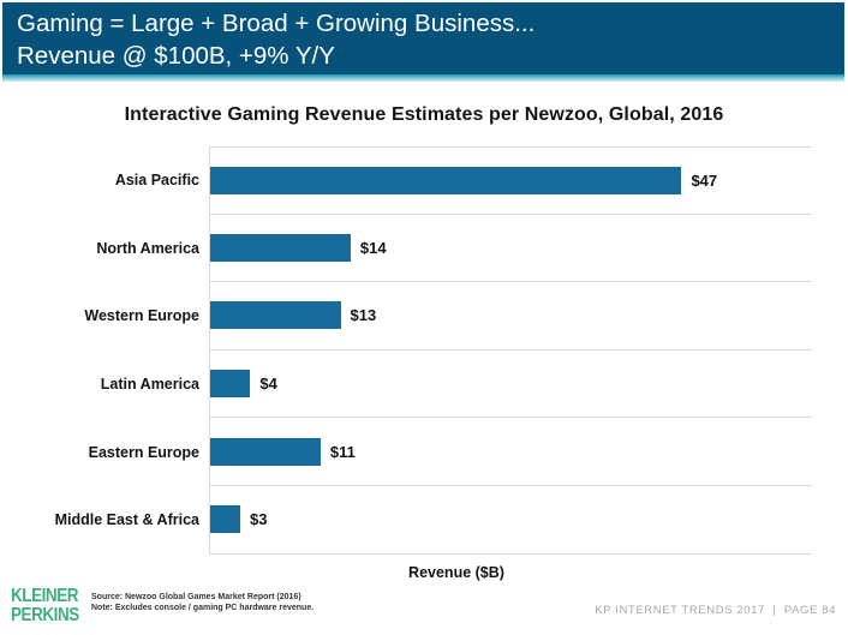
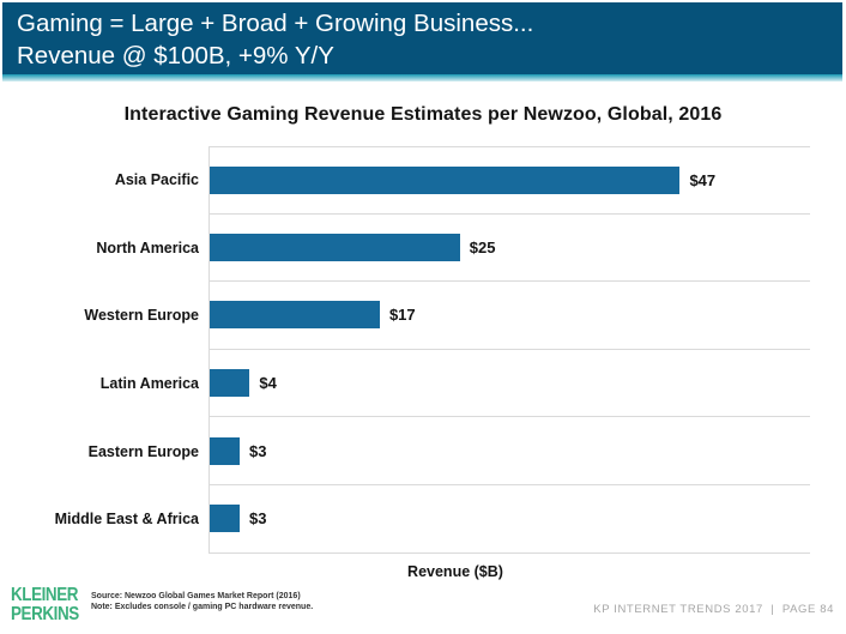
North America: $14 -> $25
Western Europe: $13 -> $17
Eastern Europe: $11 -> $3
